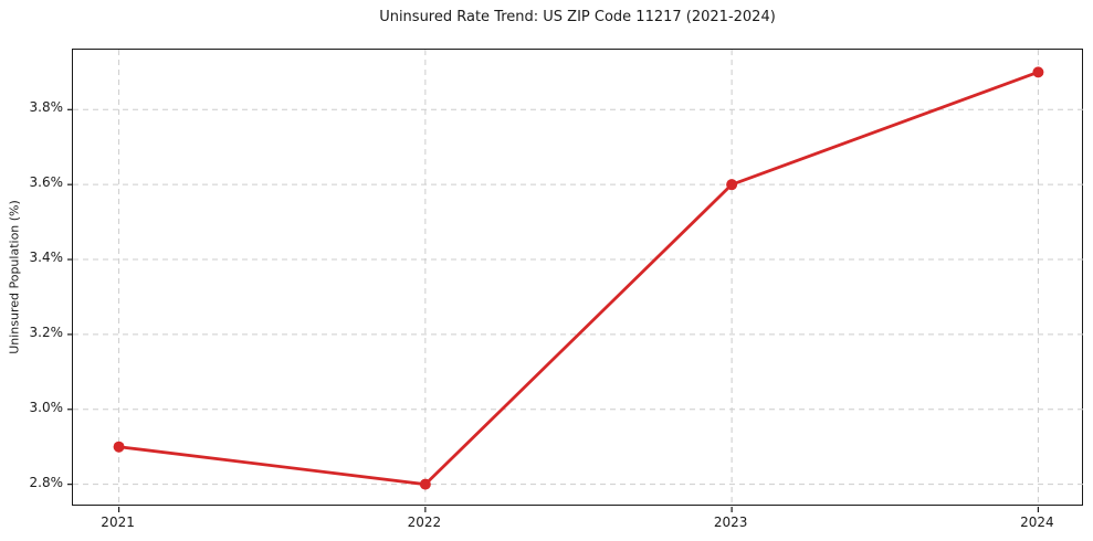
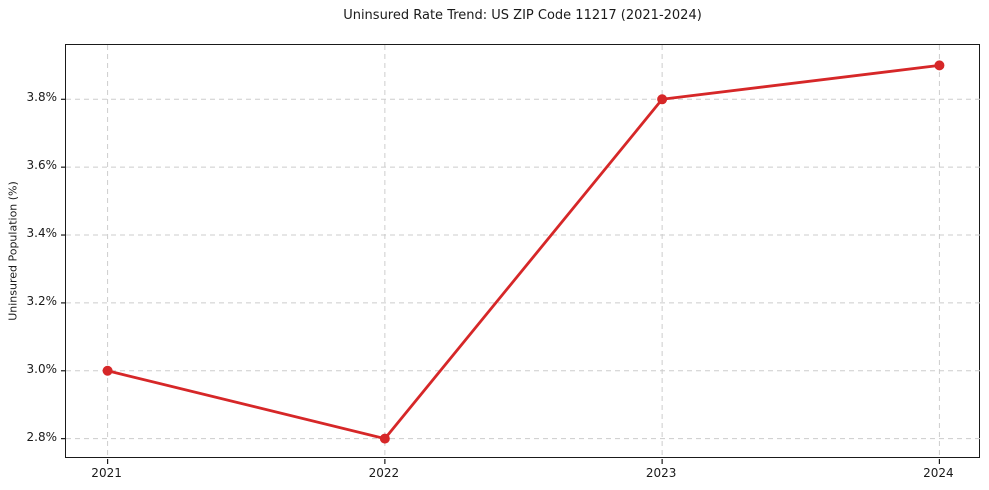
2021: 2.9% -> 3.0%
2023: 3.6% -> 3.8%
